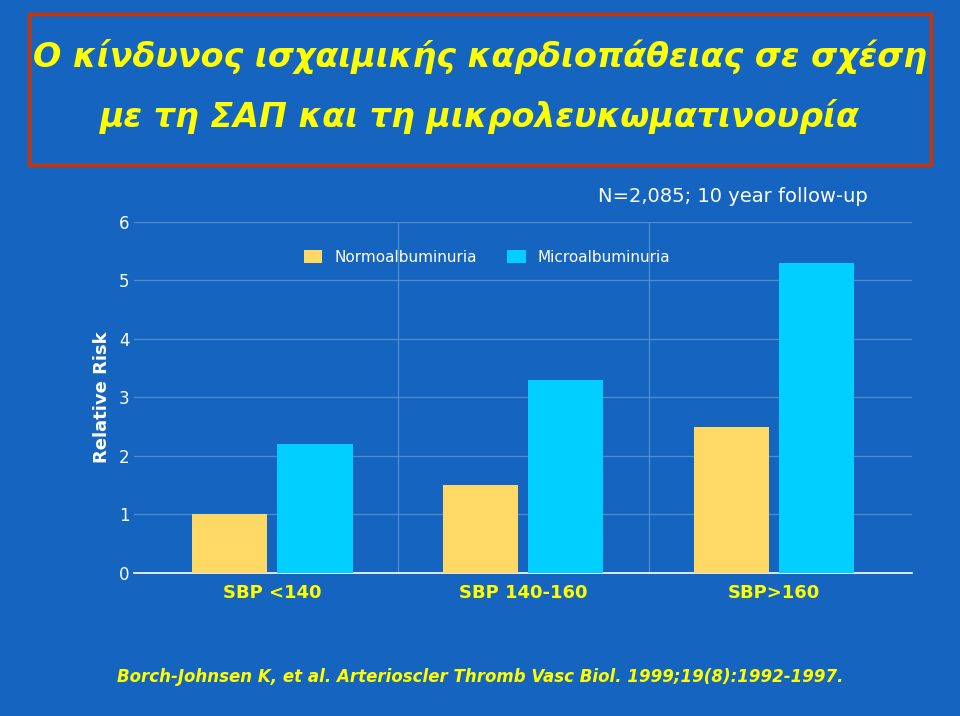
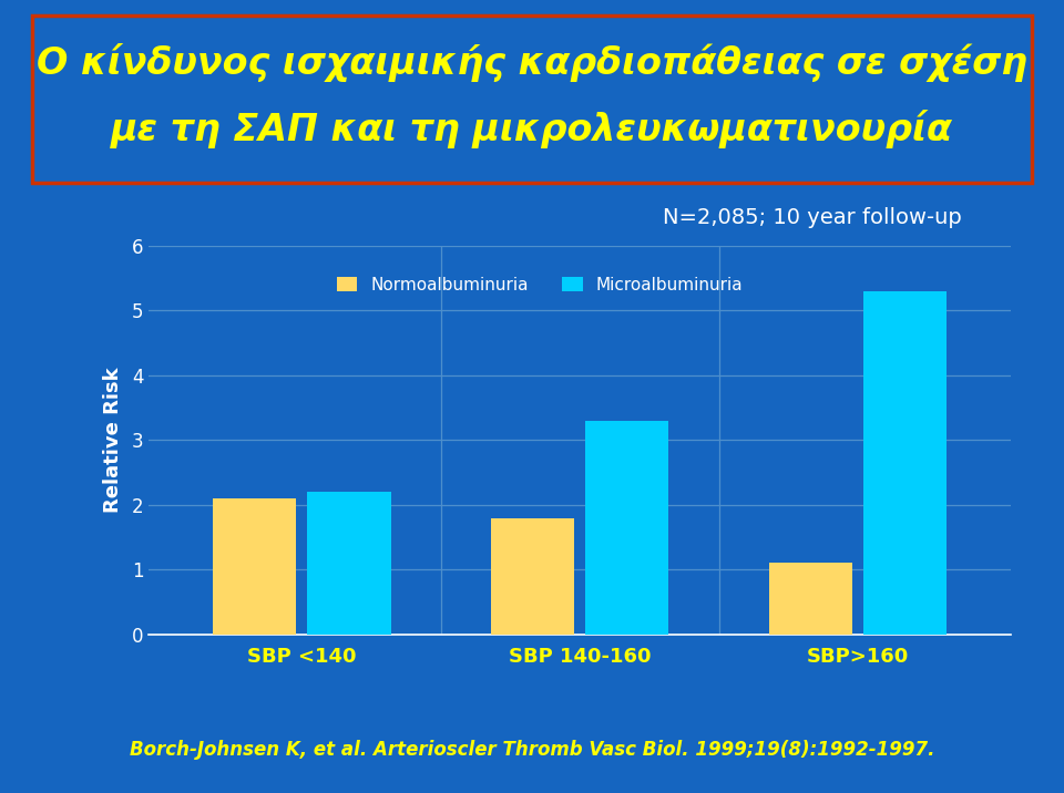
Normoalbuminuria/SBP <140: 1.0 -> 2.1
Normoalbuminuria/SBP 140-160: 1.5 -> 1.8
Normoalbuminuria/SBP>160: 2.5 -> 1.1
